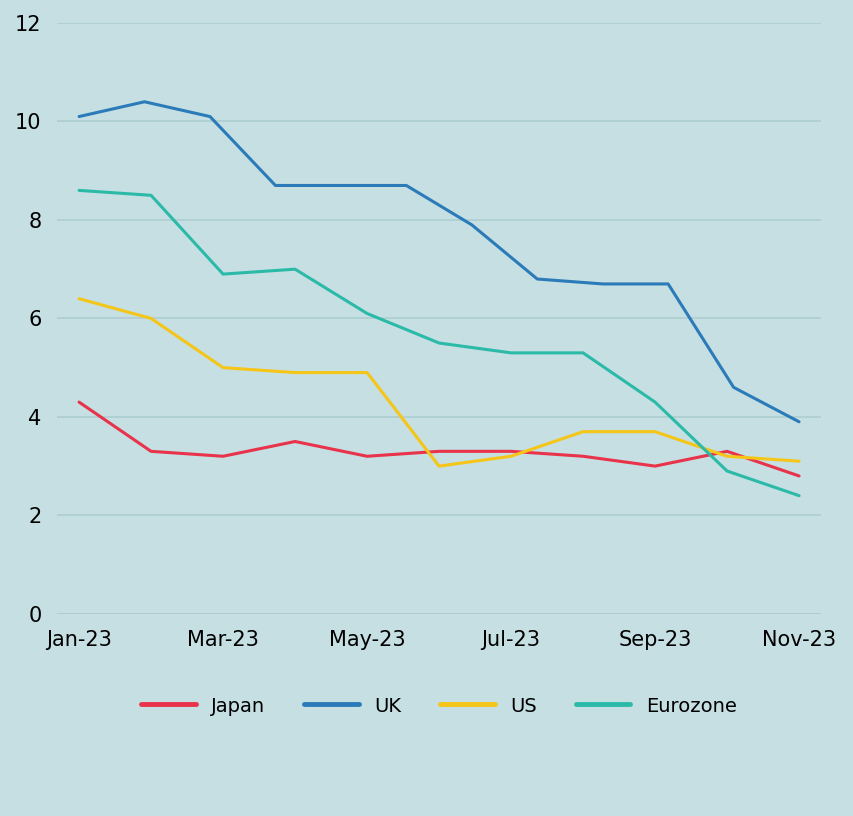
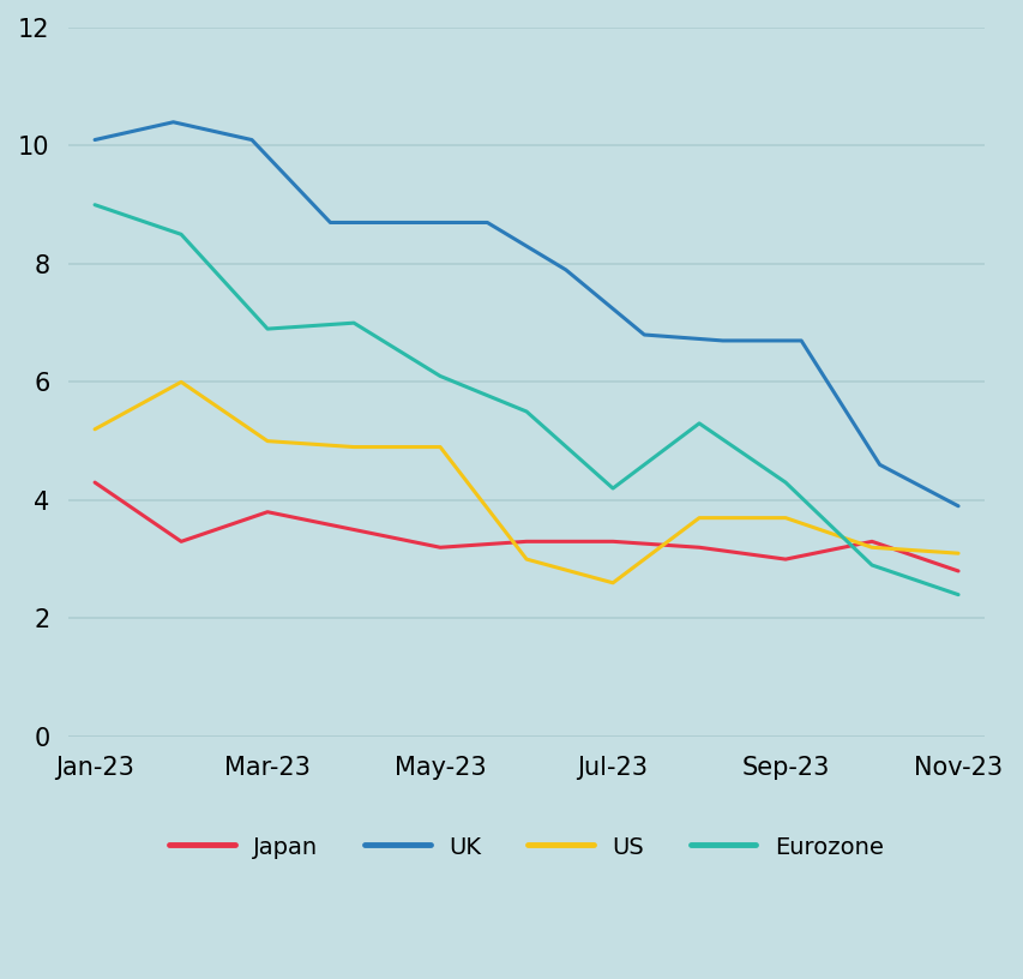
US/Jan-23: 6.4 -> 5.2
Eurozone/Jan-23: 8.6 -> 9.0
Japan/Mar-23: 3.2 -> 3.8
US/Jul-23: 3.2 -> 2.6
Eurozone/Jul-23: 5.3 -> 4.2
